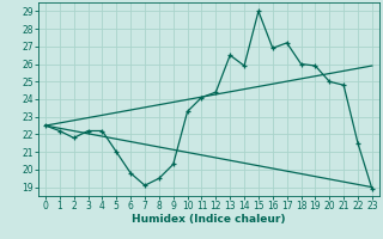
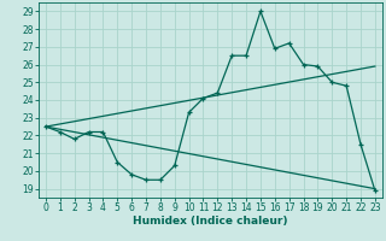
5: 21.0 -> 20.5
7: 19.1 -> 19.5
14: 25.9 -> 26.5
